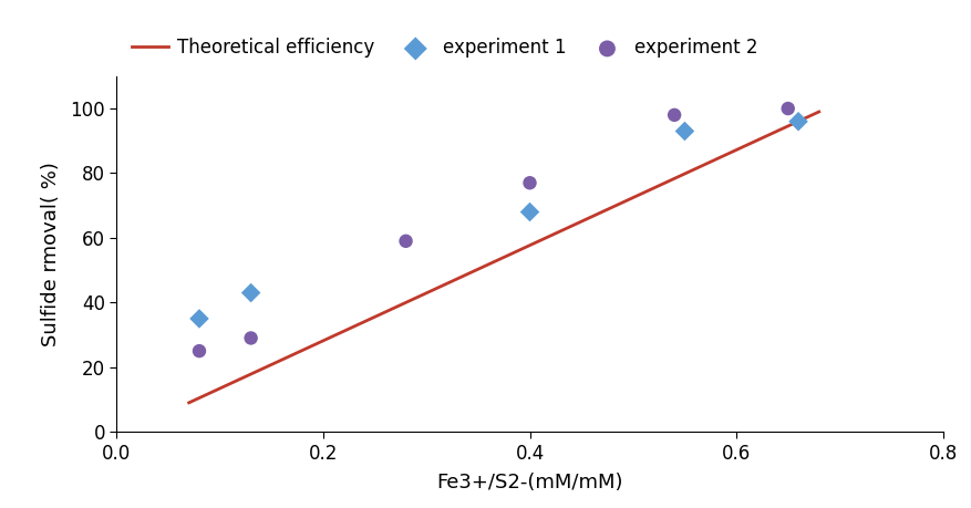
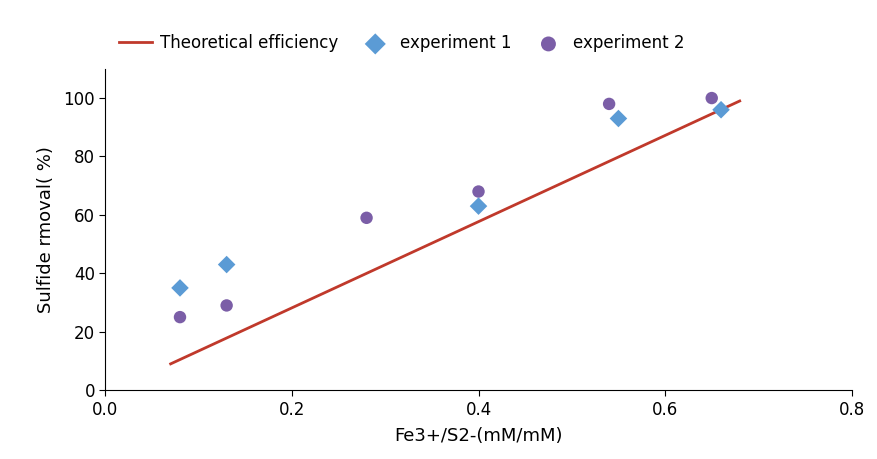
experiment 1/0.4: 68 -> 63
experiment 2/0.4: 77 -> 68
